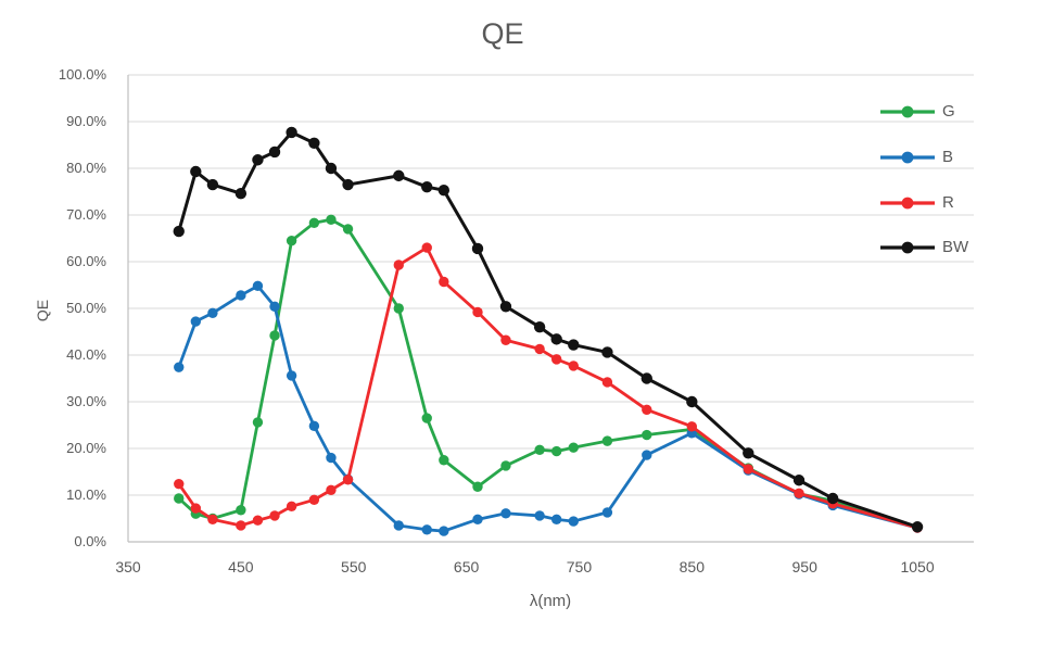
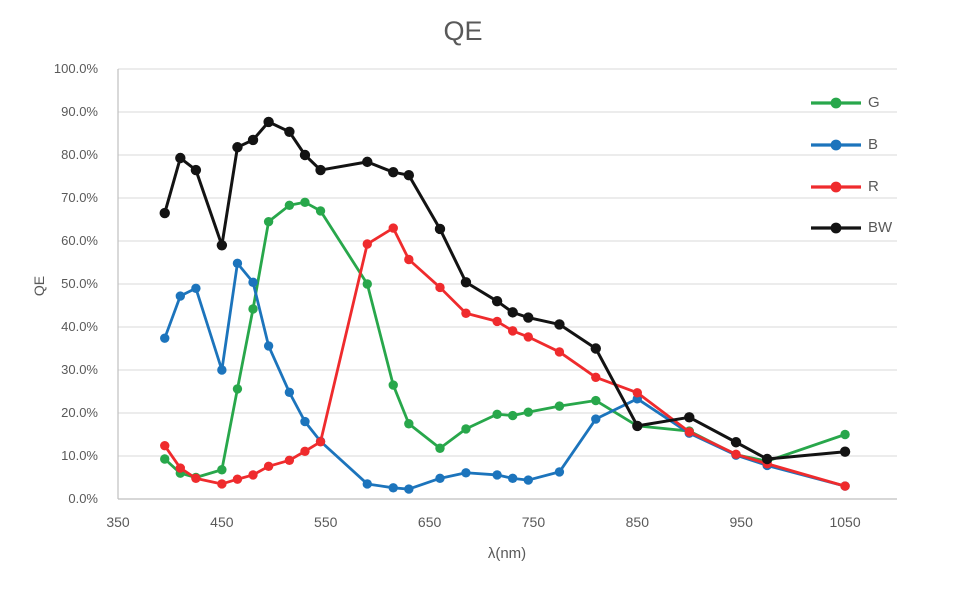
B/450: 53% -> 30%
BW/450: 75% -> 59%
G/850: 24% -> 17%
BW/850: 30% -> 17%
G/1050: 3% -> 15%
BW/1050: 3% -> 11%
